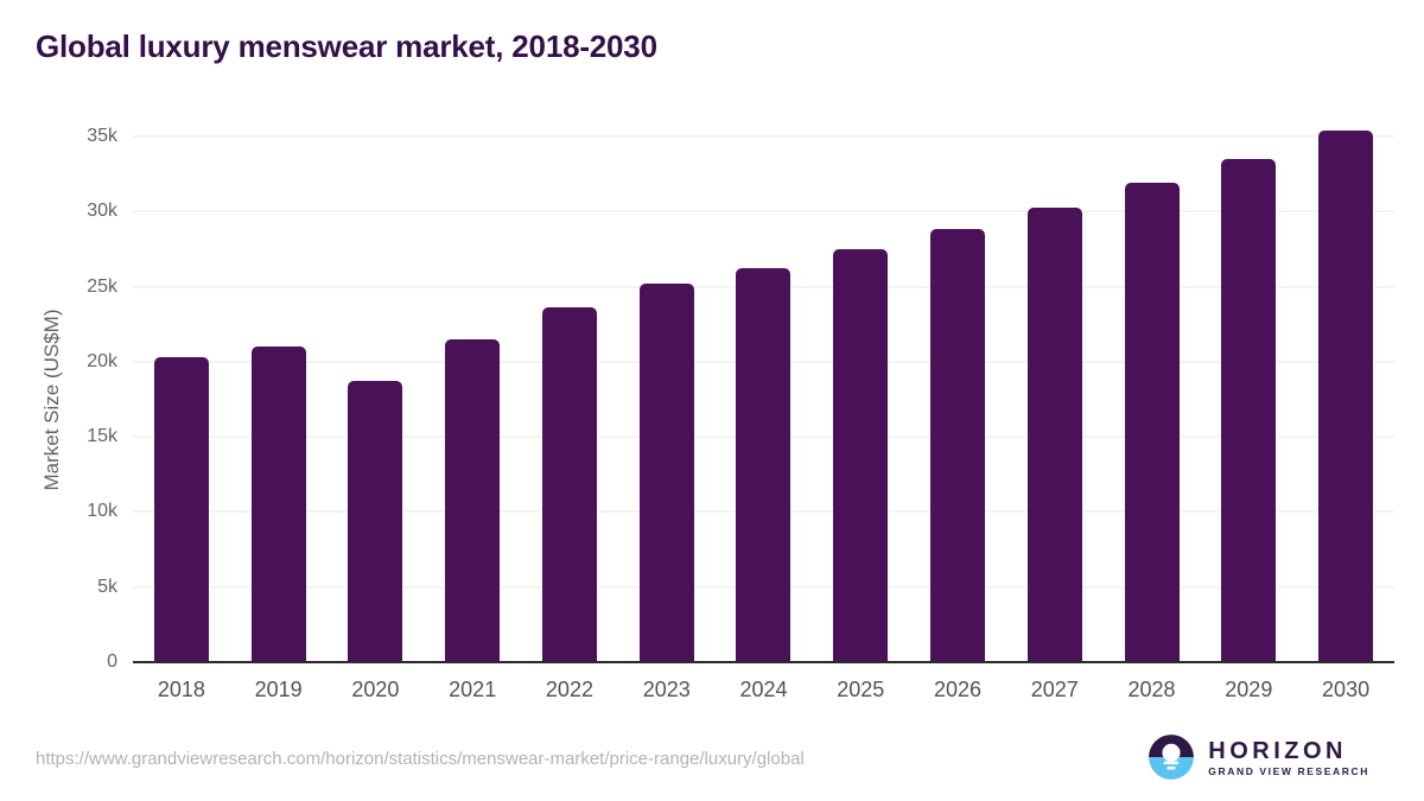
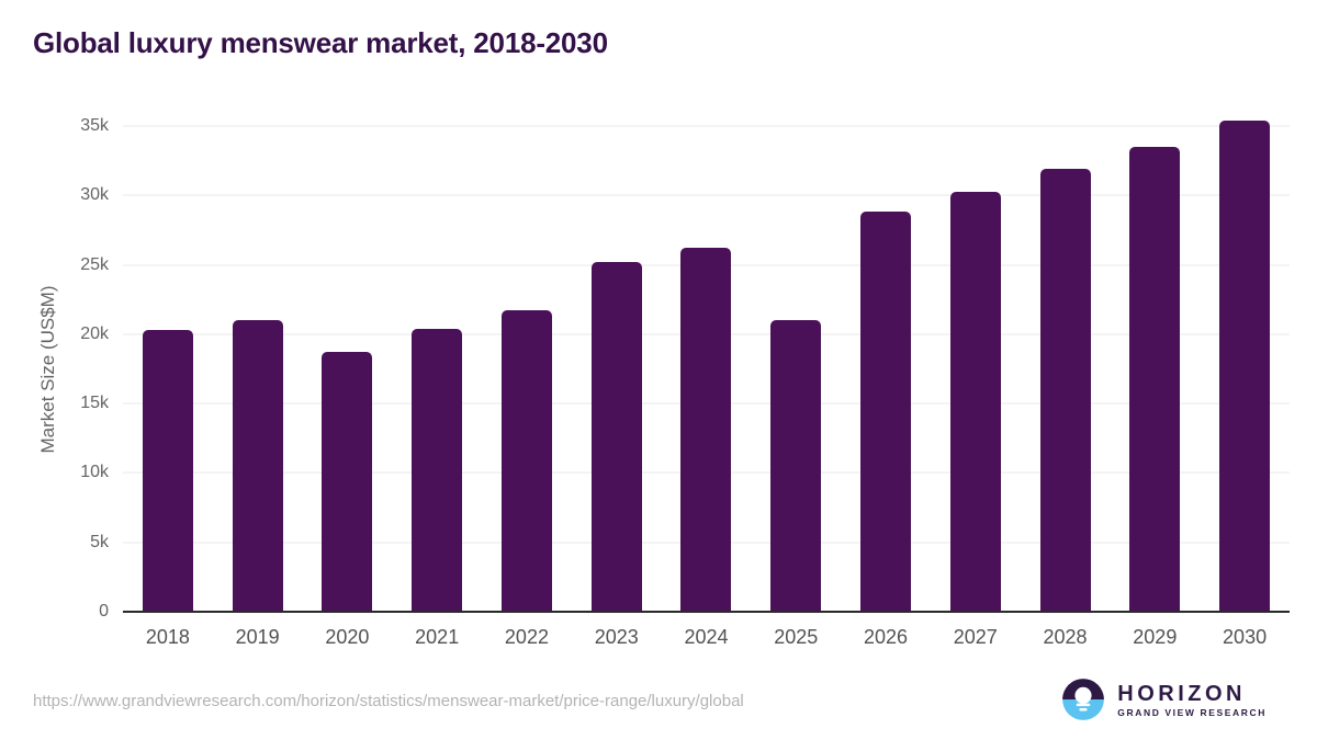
2021: 21.5k -> 20.4k
2022: 23.6k -> 21.7k
2025: 27.5k -> 21.0k
